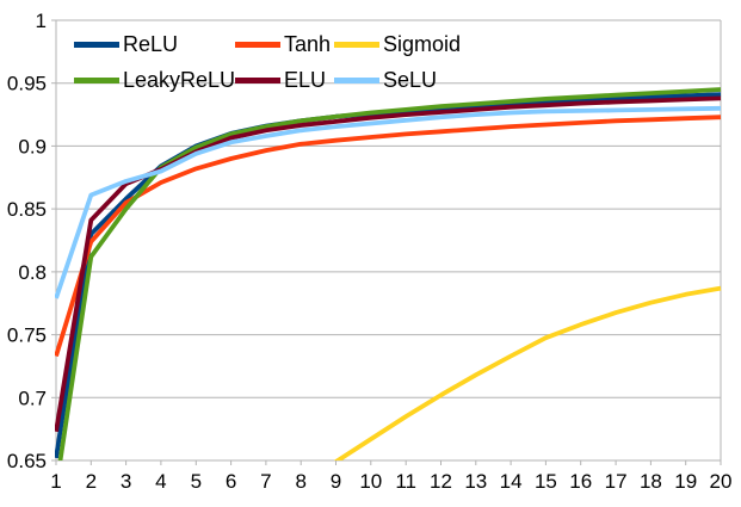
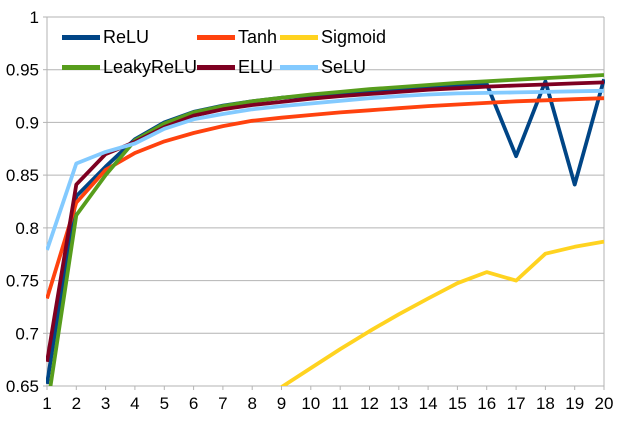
ReLU/17: 0.938 -> 0.868
Sigmoid/17: 0.767 -> 0.750
ReLU/19: 0.940 -> 0.841
